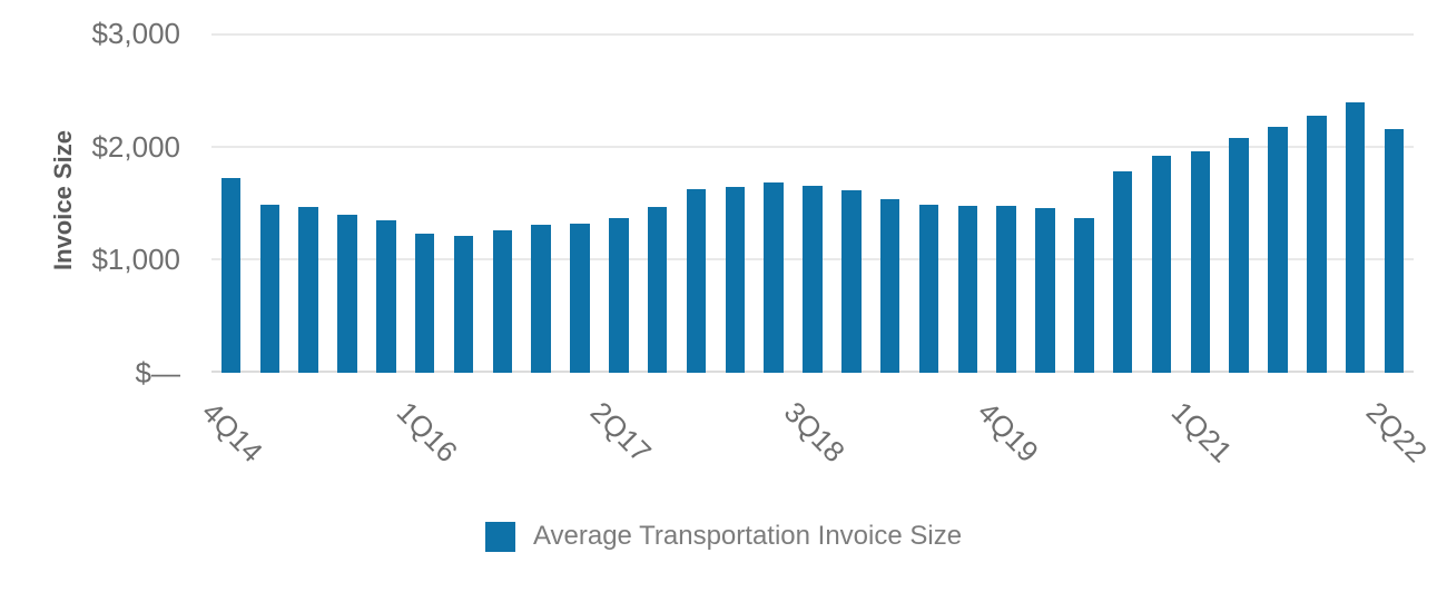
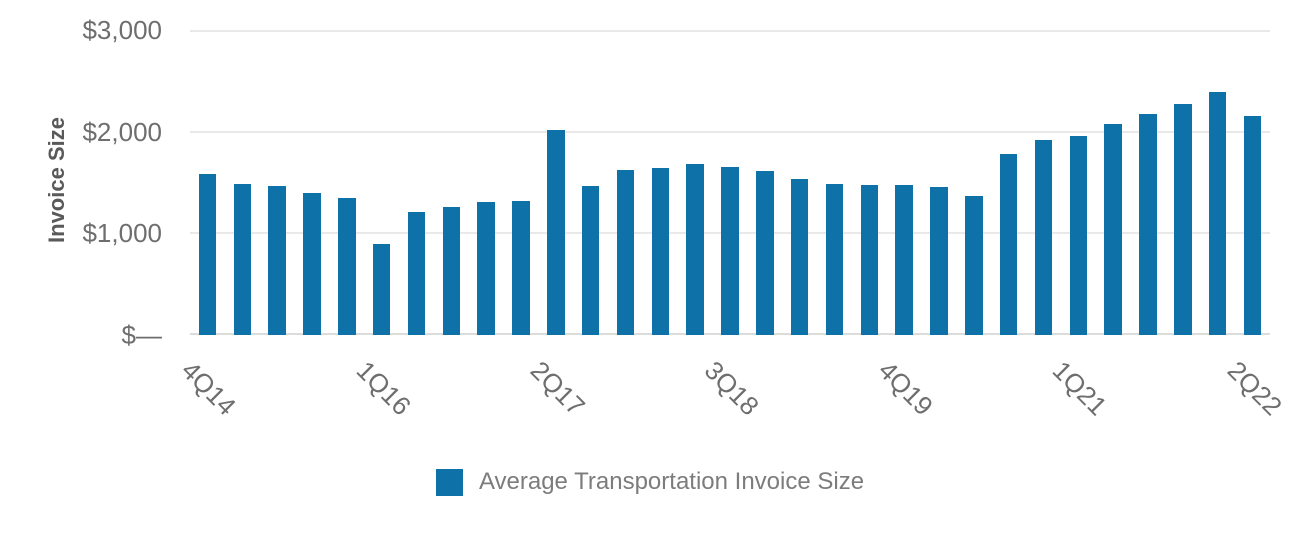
4Q14: $1720 -> $1580
1Q16: $1230 -> $900
2Q17: $1370 -> $2020
